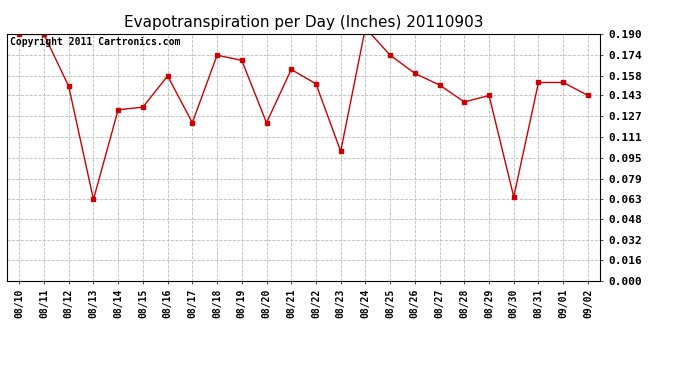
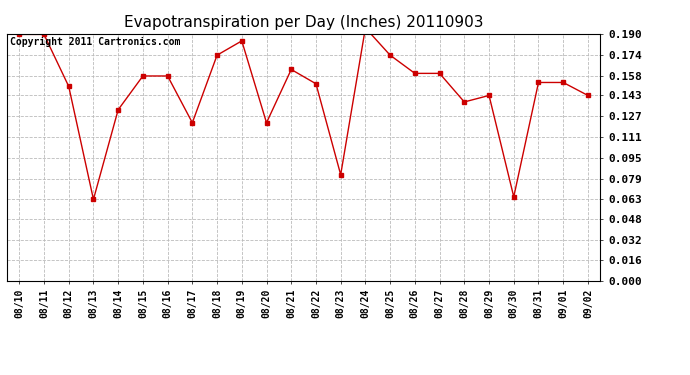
08/15: 0.134 -> 0.158
08/19: 0.170 -> 0.185
08/23: 0.100 -> 0.082
08/27: 0.151 -> 0.160
